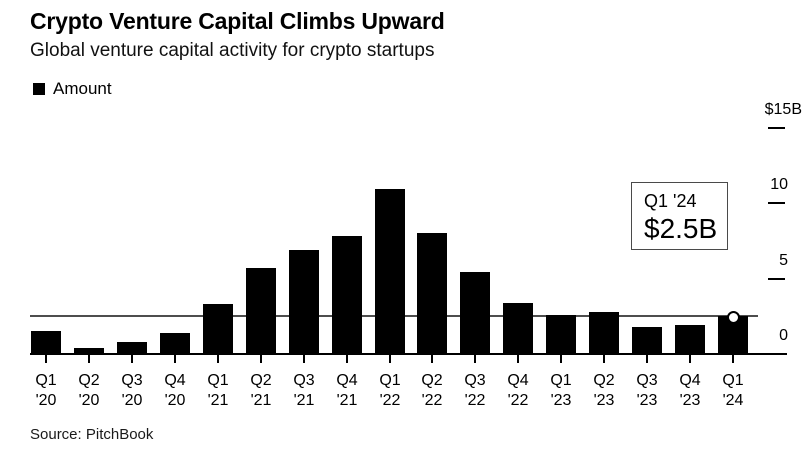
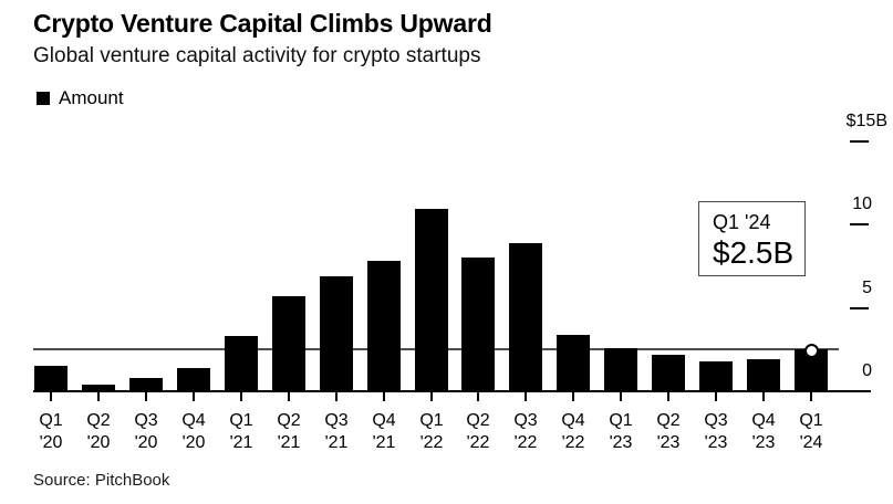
Q3 '22: 5.4 -> 8.9
Q2 '23: 2.8 -> 2.2
